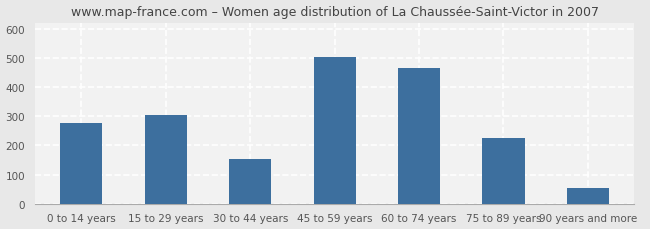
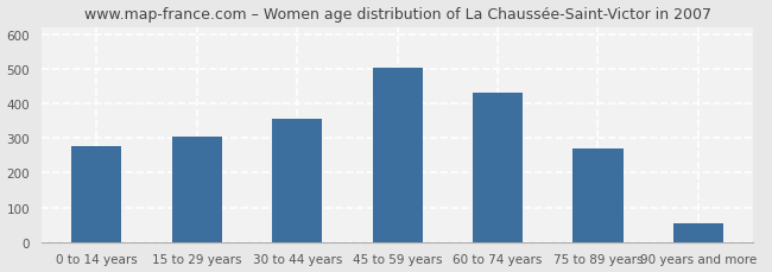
30 to 44 years: 155 -> 355
60 to 74 years: 465 -> 430
75 to 89 years: 225 -> 270
